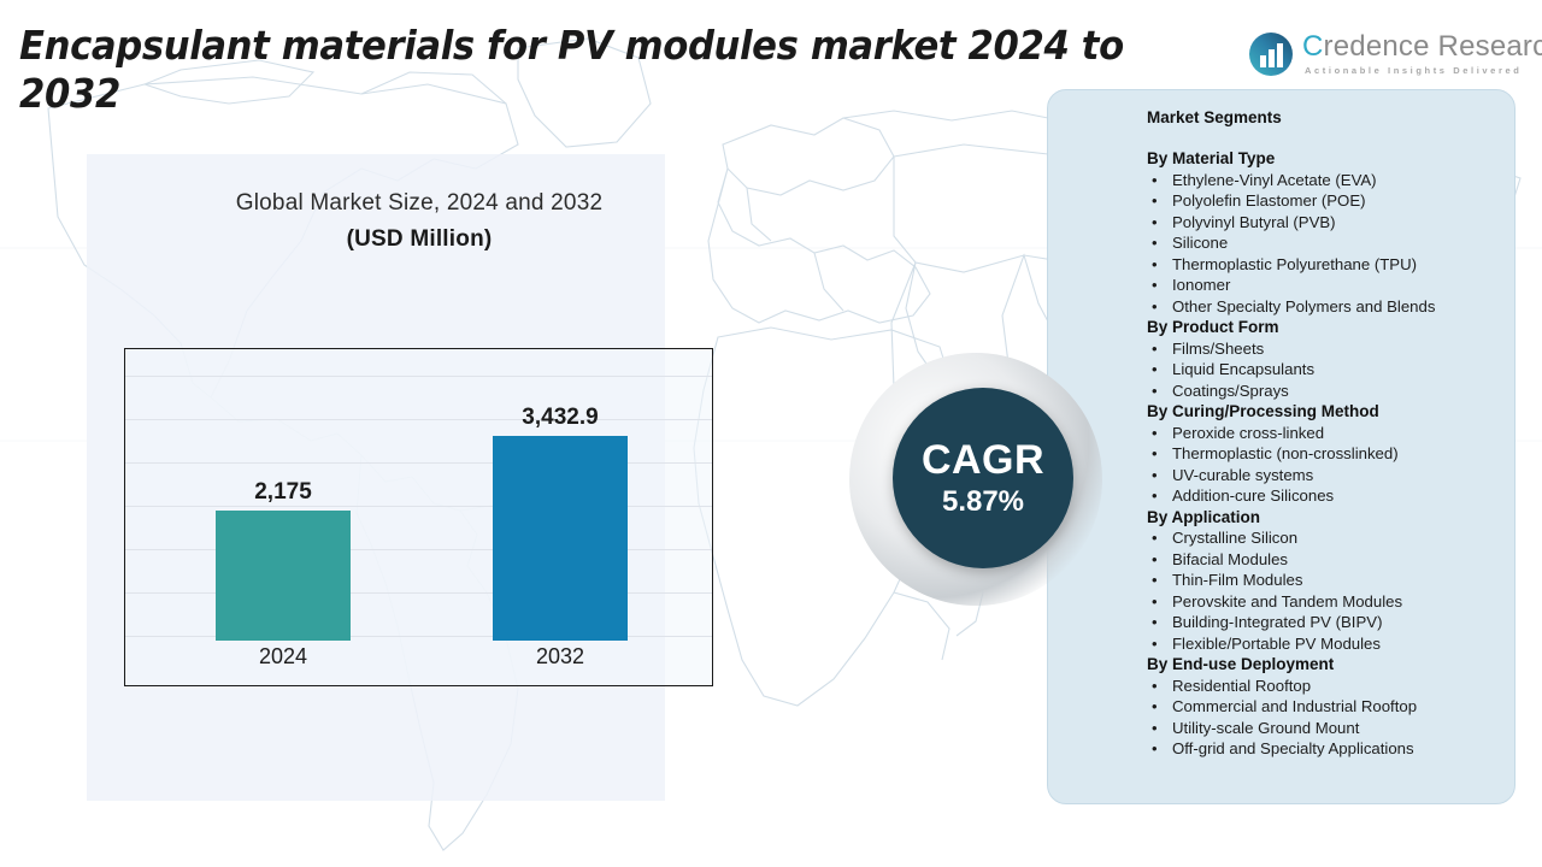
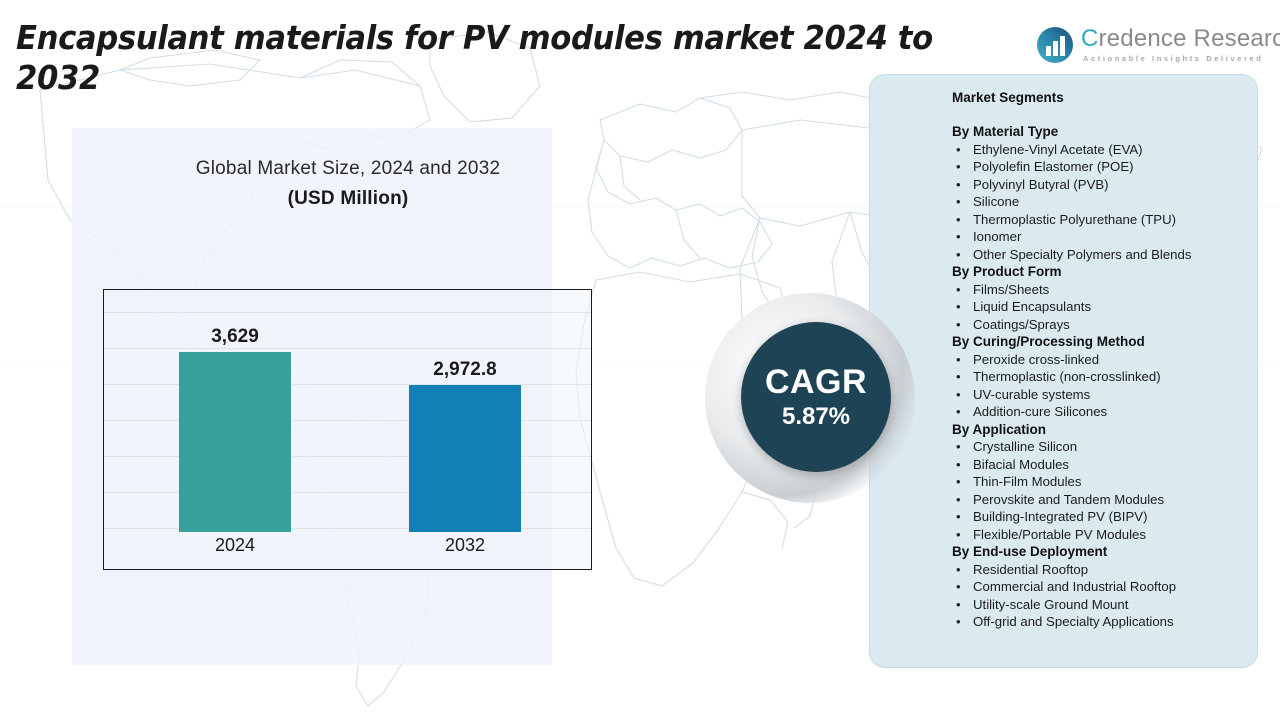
2024: 2,175 -> 3,629
2032: 3,432.9 -> 2,972.8
